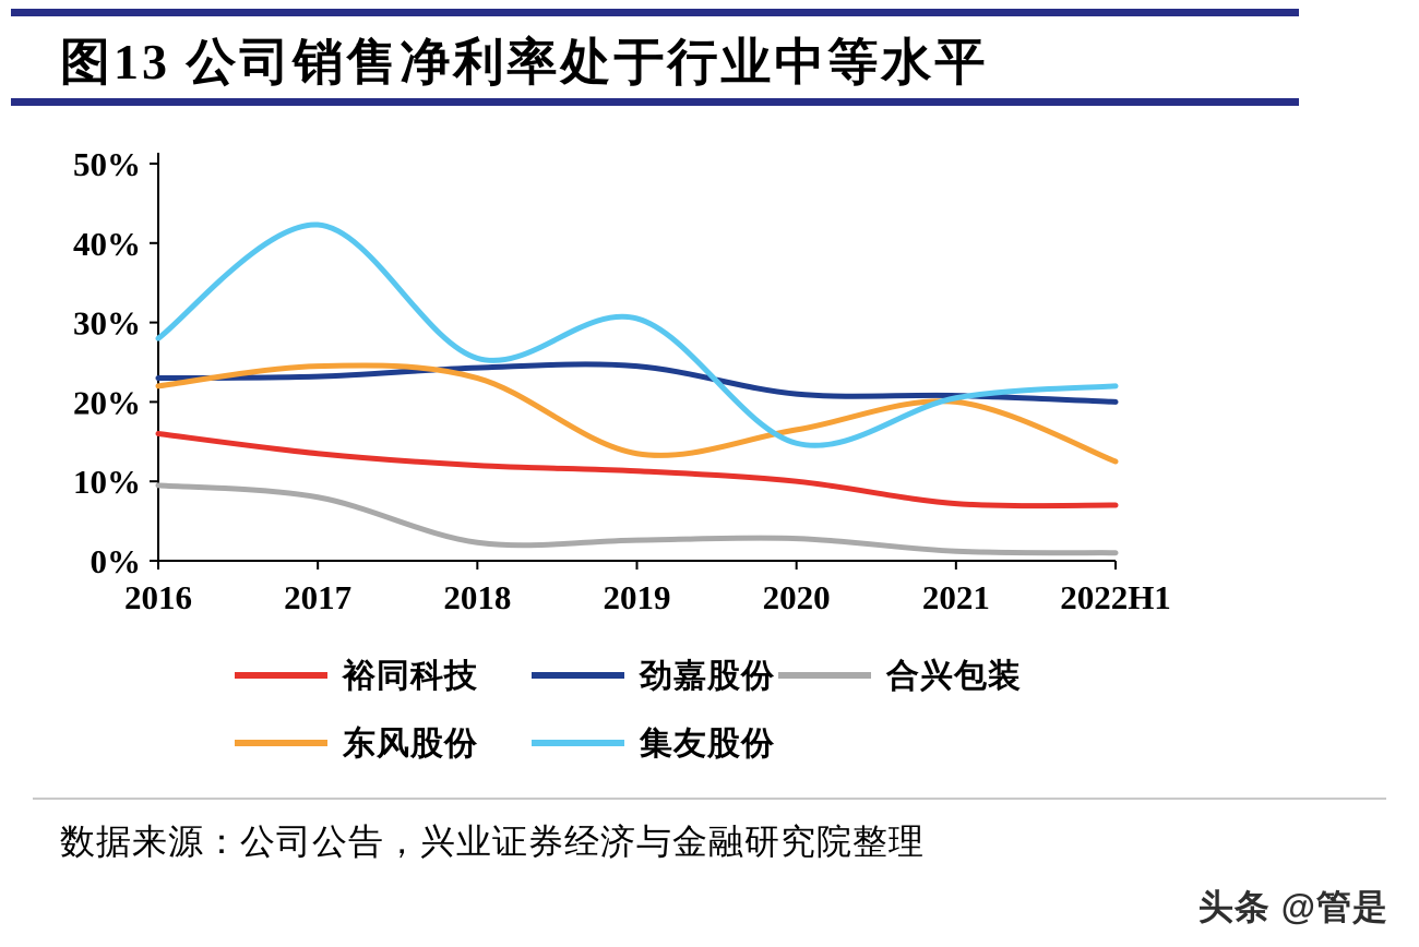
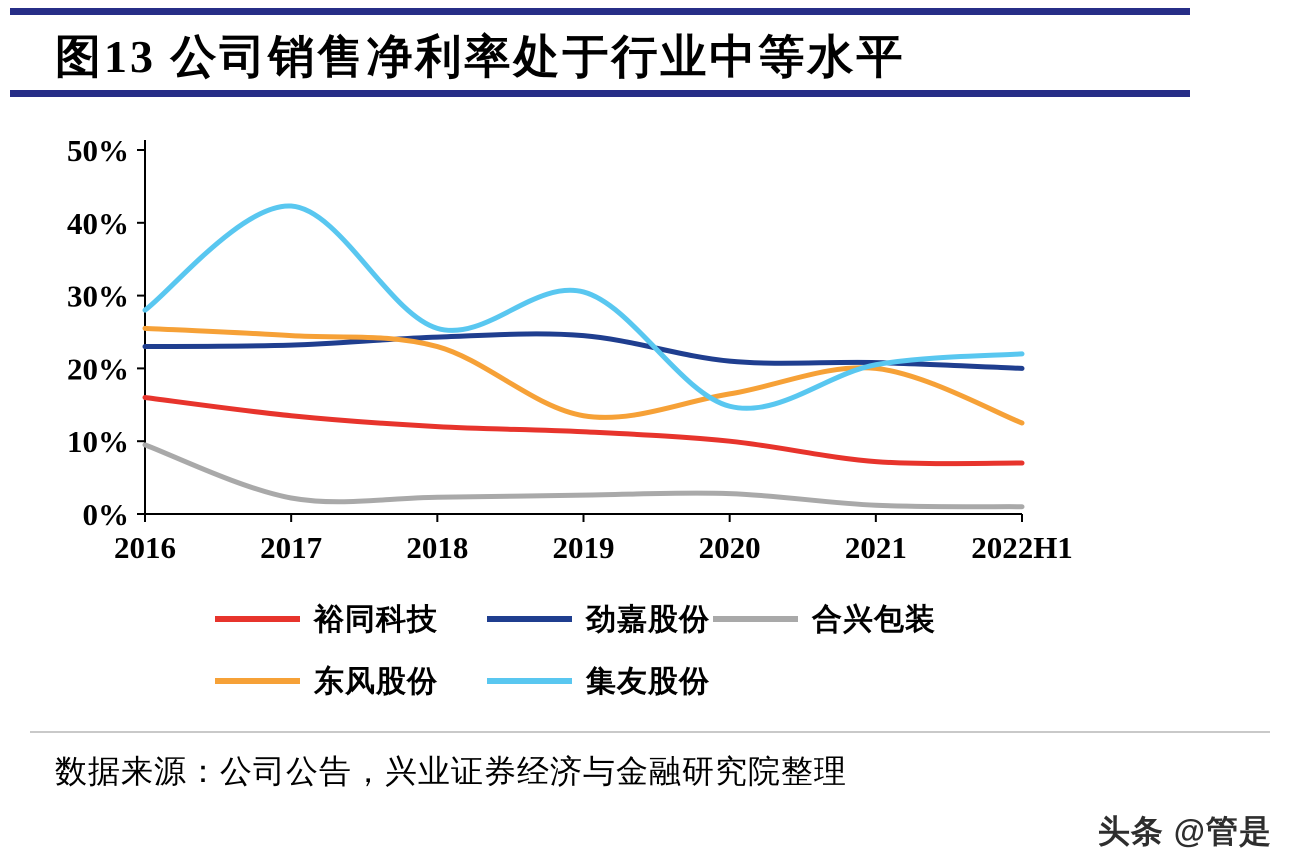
东风股份/2016: 22% -> 26%
合兴包装/2017: 8% -> 2%
